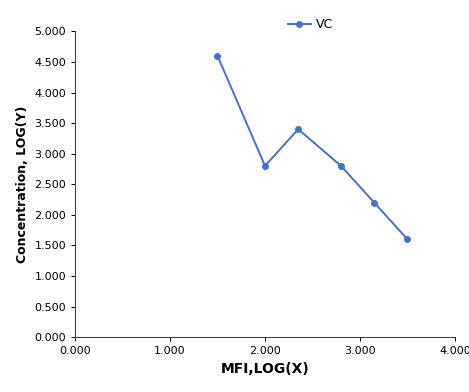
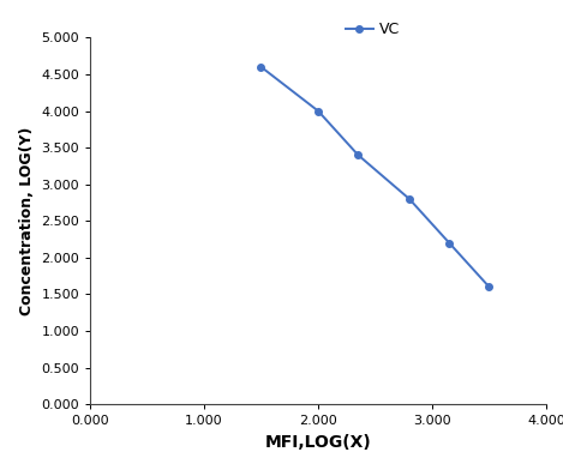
2.000: 2.8 -> 4.0
